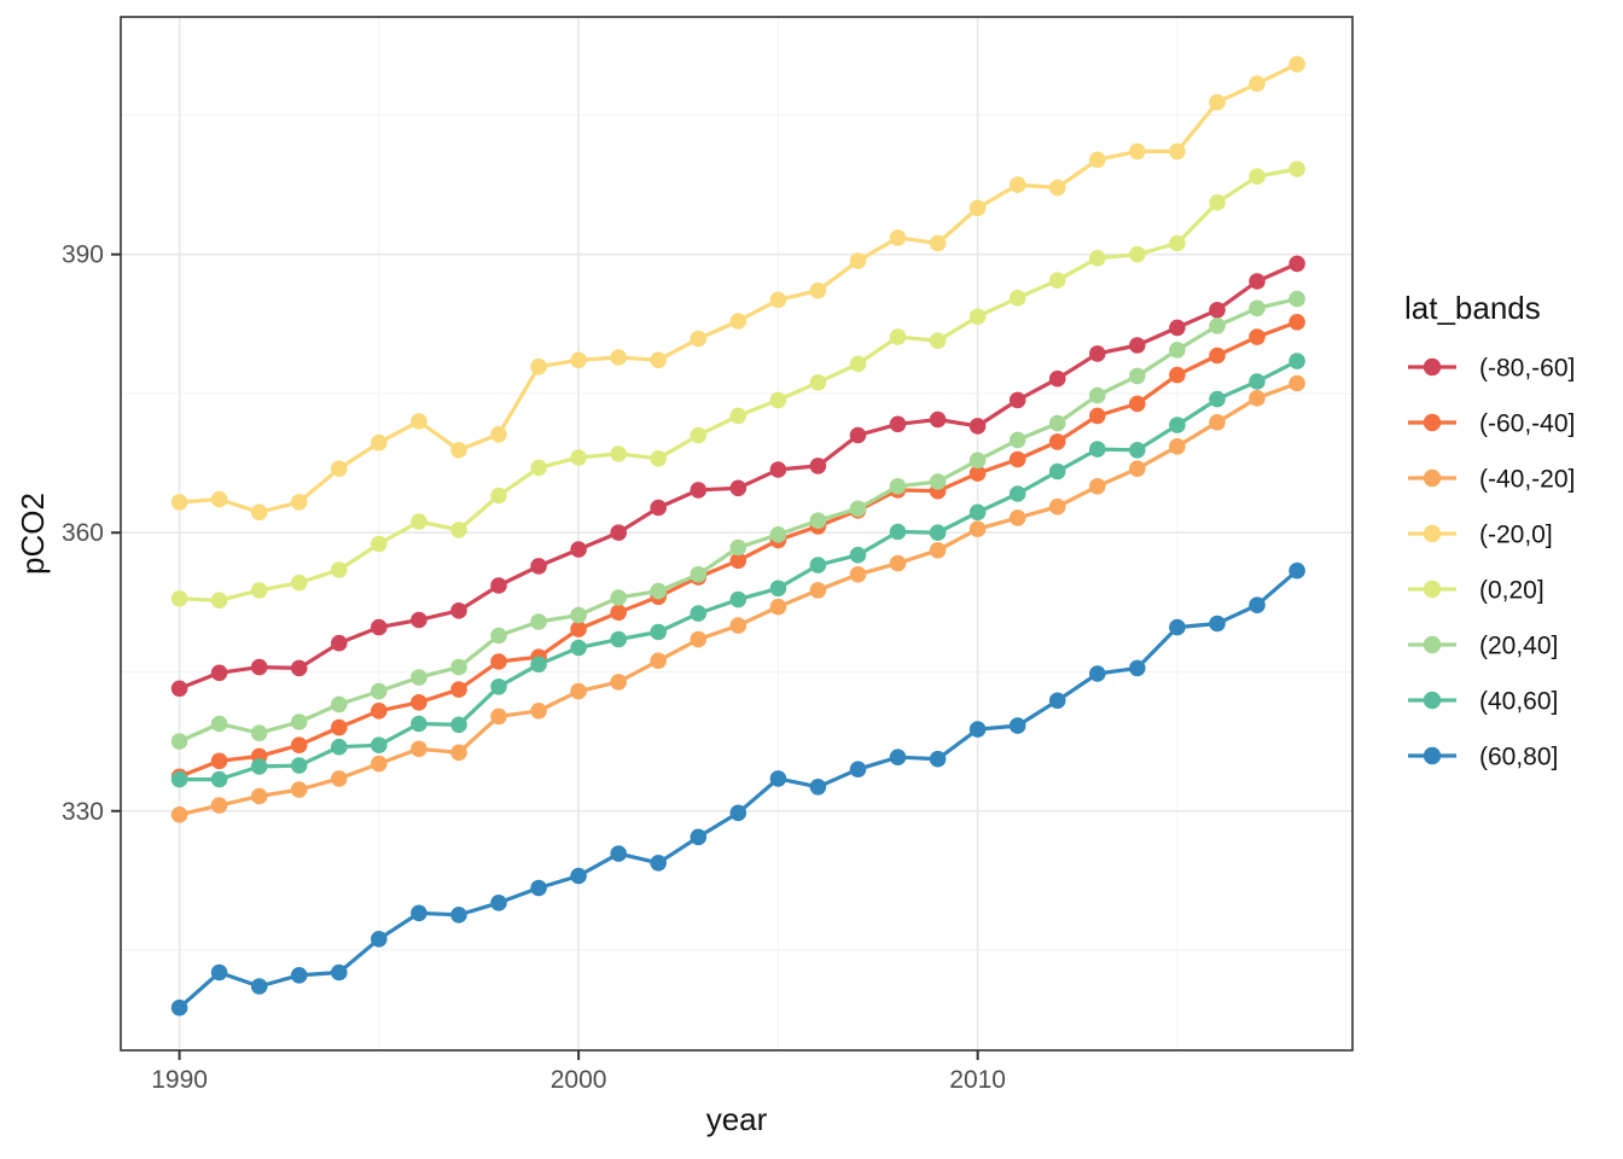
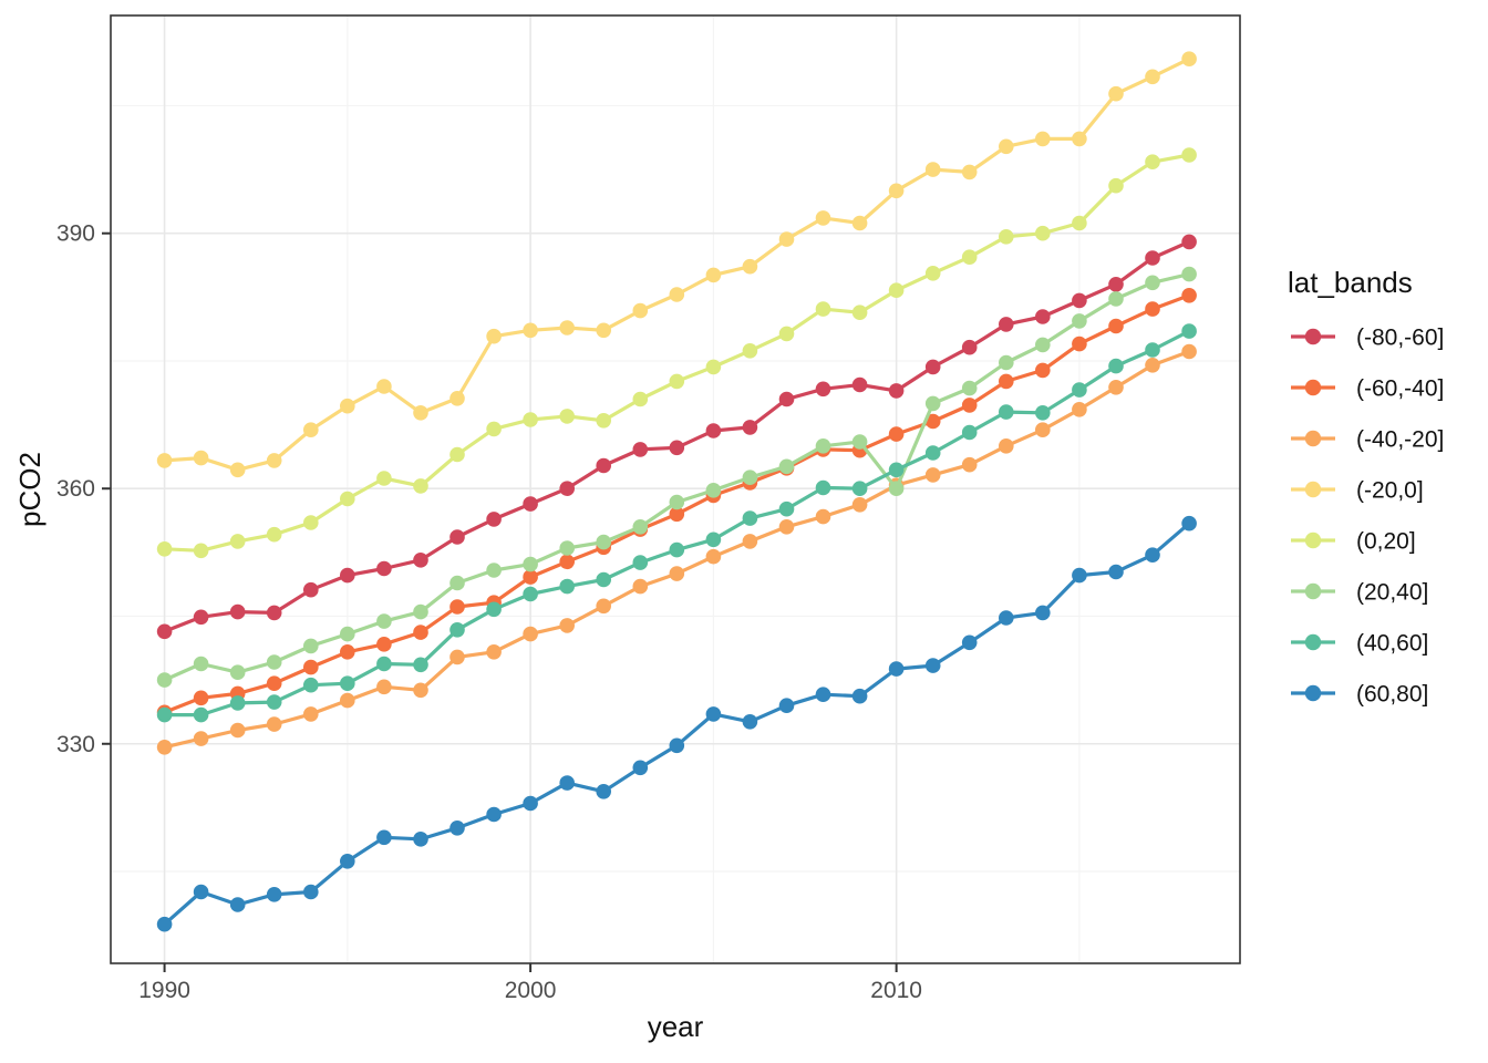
(20,40]/2010: 368 -> 360
